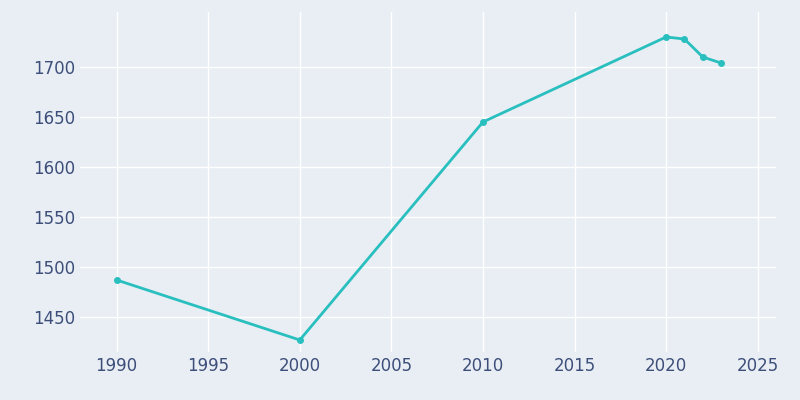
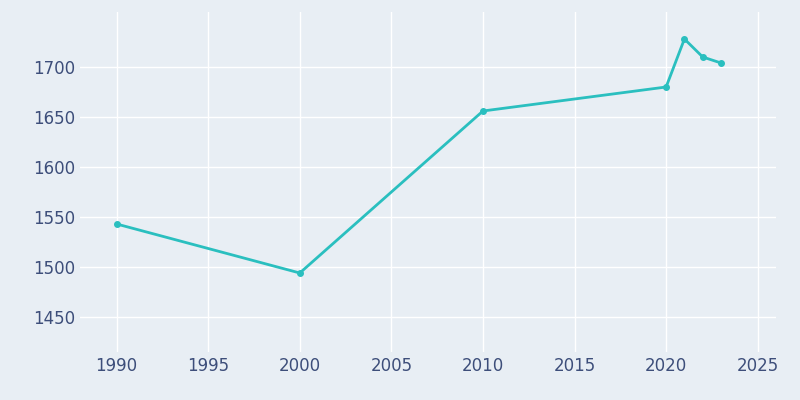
1990: 1487 -> 1543
2000: 1427 -> 1494
2010: 1645 -> 1656
2020: 1730 -> 1680
